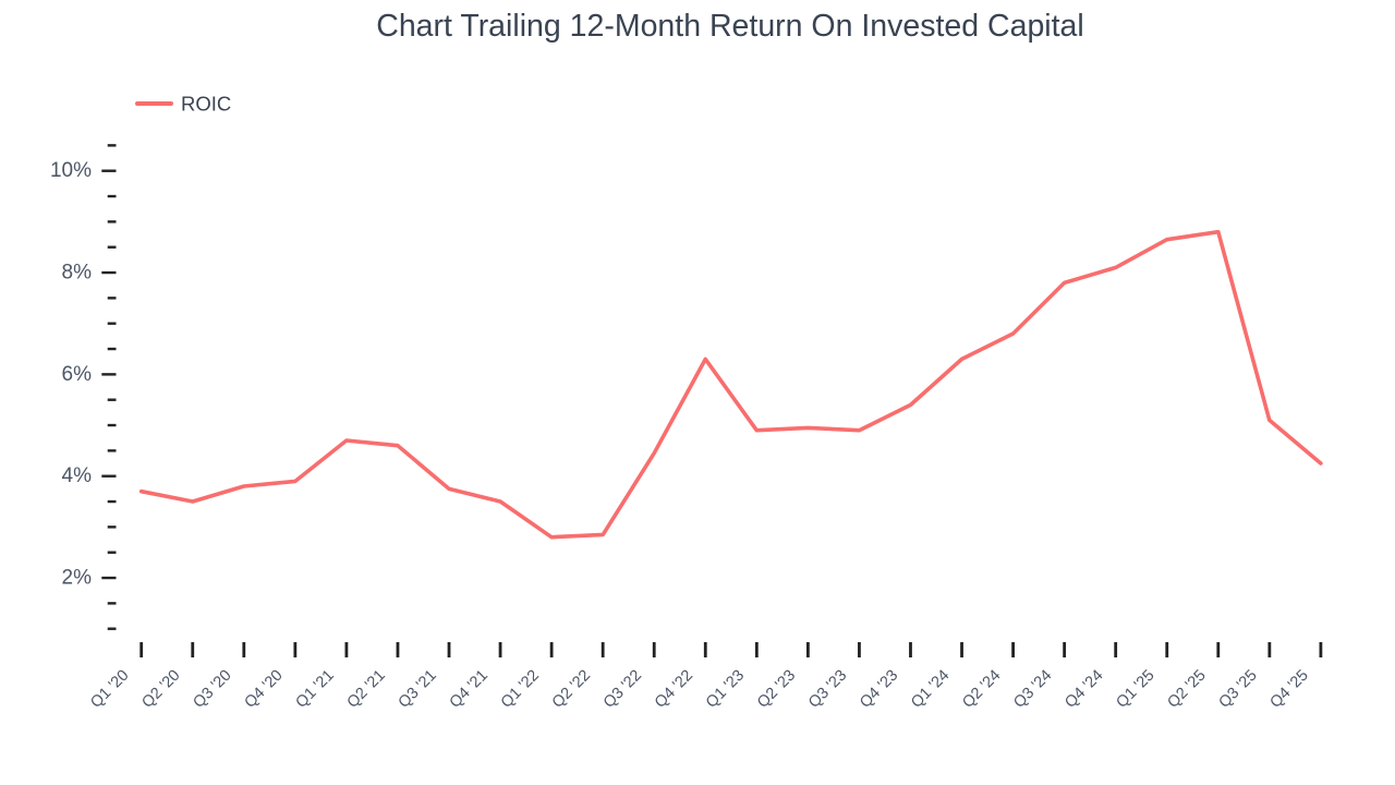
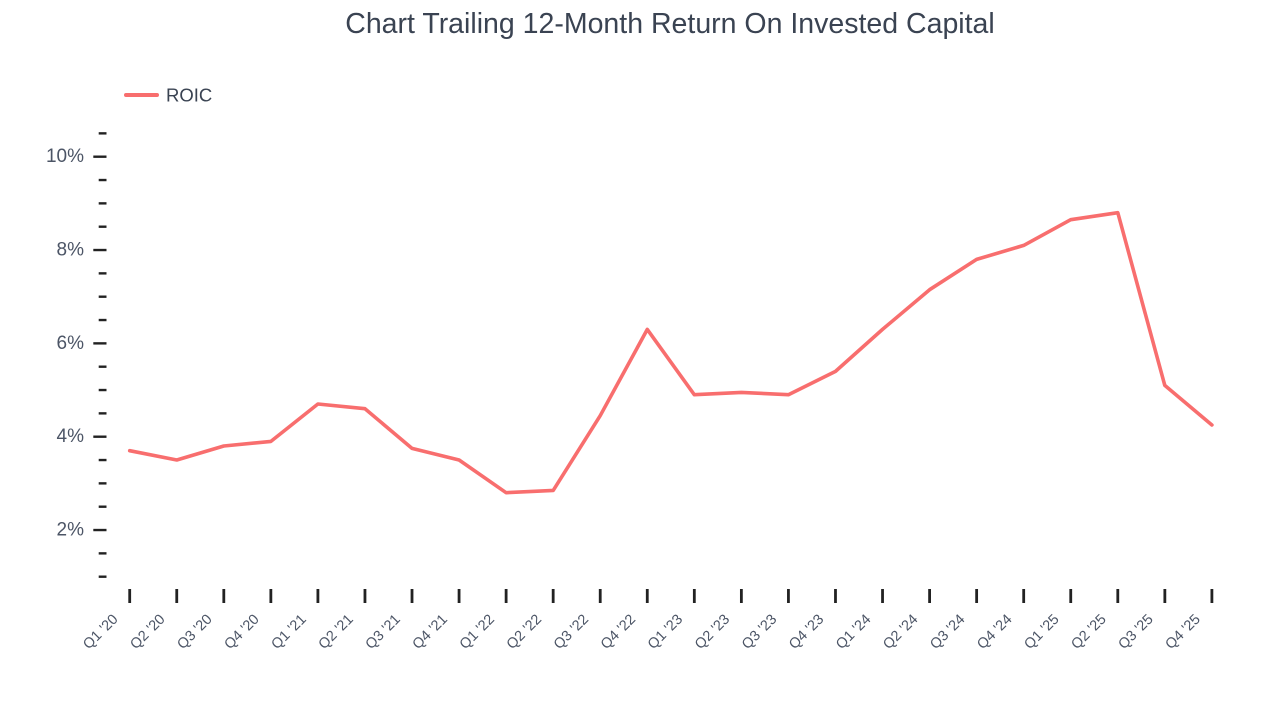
Q2 '24: 6.8% -> 7.2%
